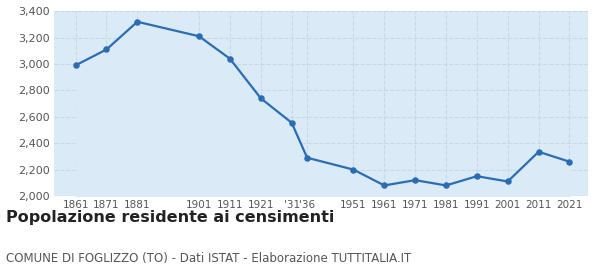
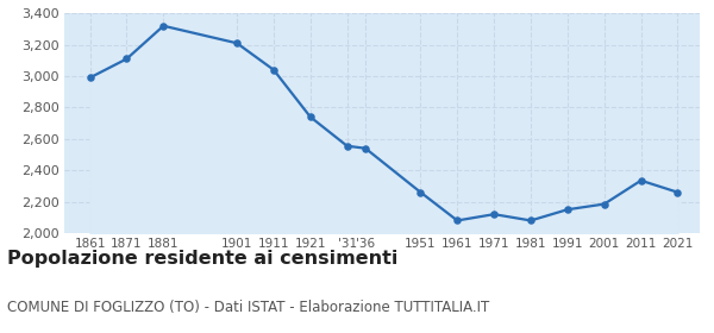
'36: 2,290 -> 2,540
1951: 2,200 -> 2,260
2001: 2,110 -> 2,180
